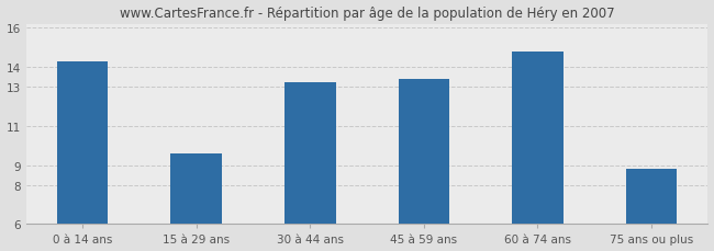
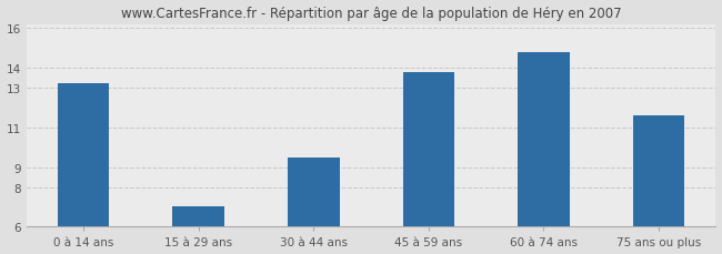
0 à 14 ans: 14.3 -> 13.2
15 à 29 ans: 9.6 -> 7.0
30 à 44 ans: 13.2 -> 9.5
45 à 59 ans: 13.4 -> 13.8
75 ans ou plus: 8.8 -> 11.6
